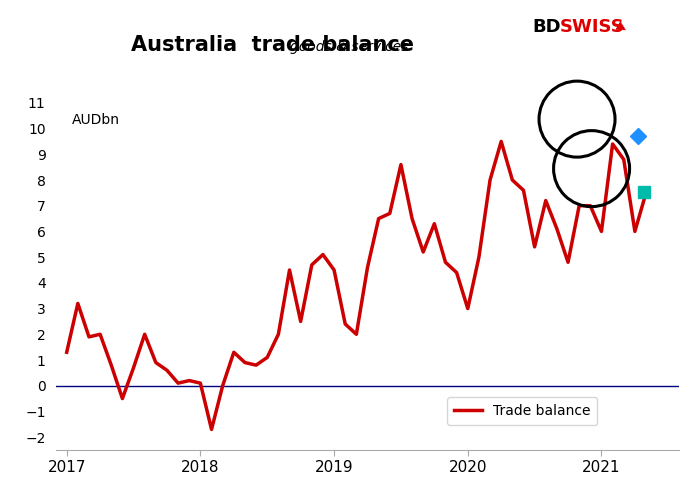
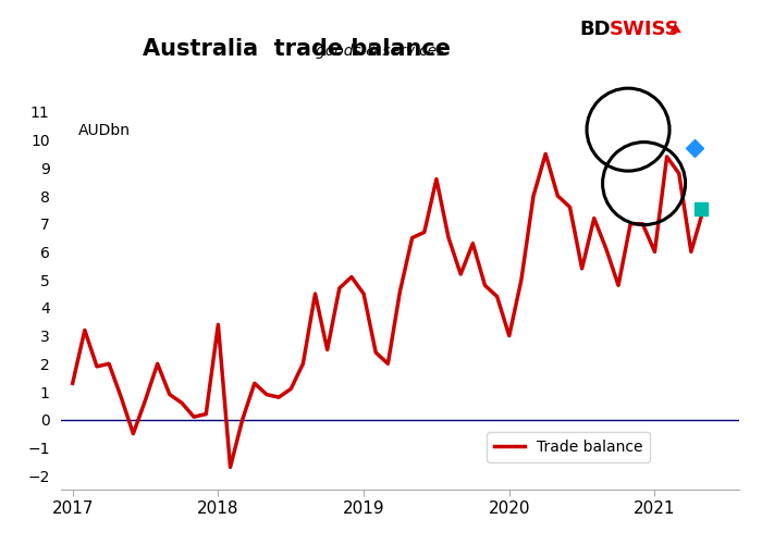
2018: 0.1 -> 3.4
